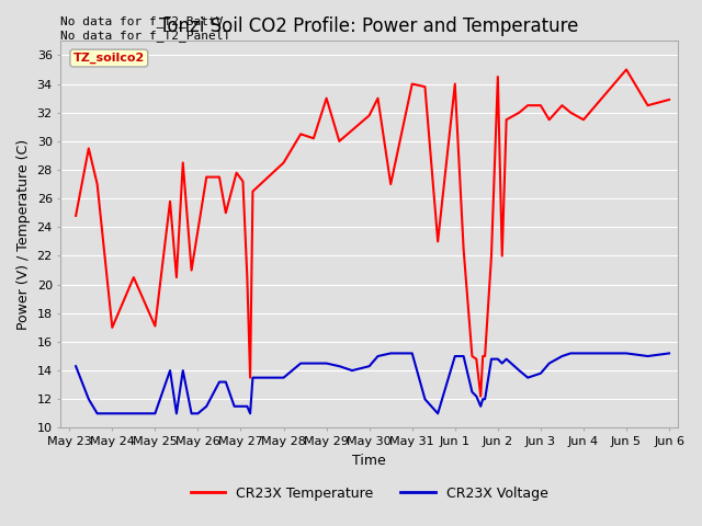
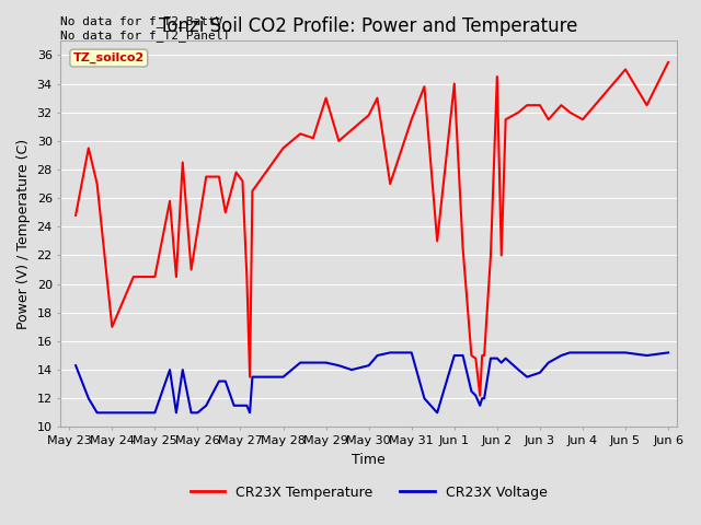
CR23X Temperature/May 25: 17.1 -> 20.5
CR23X Temperature/May 28: 28.5 -> 29.5
CR23X Temperature/May 31: 34.0 -> 31.5
CR23X Temperature/Jun 6: 32.9 -> 35.5
